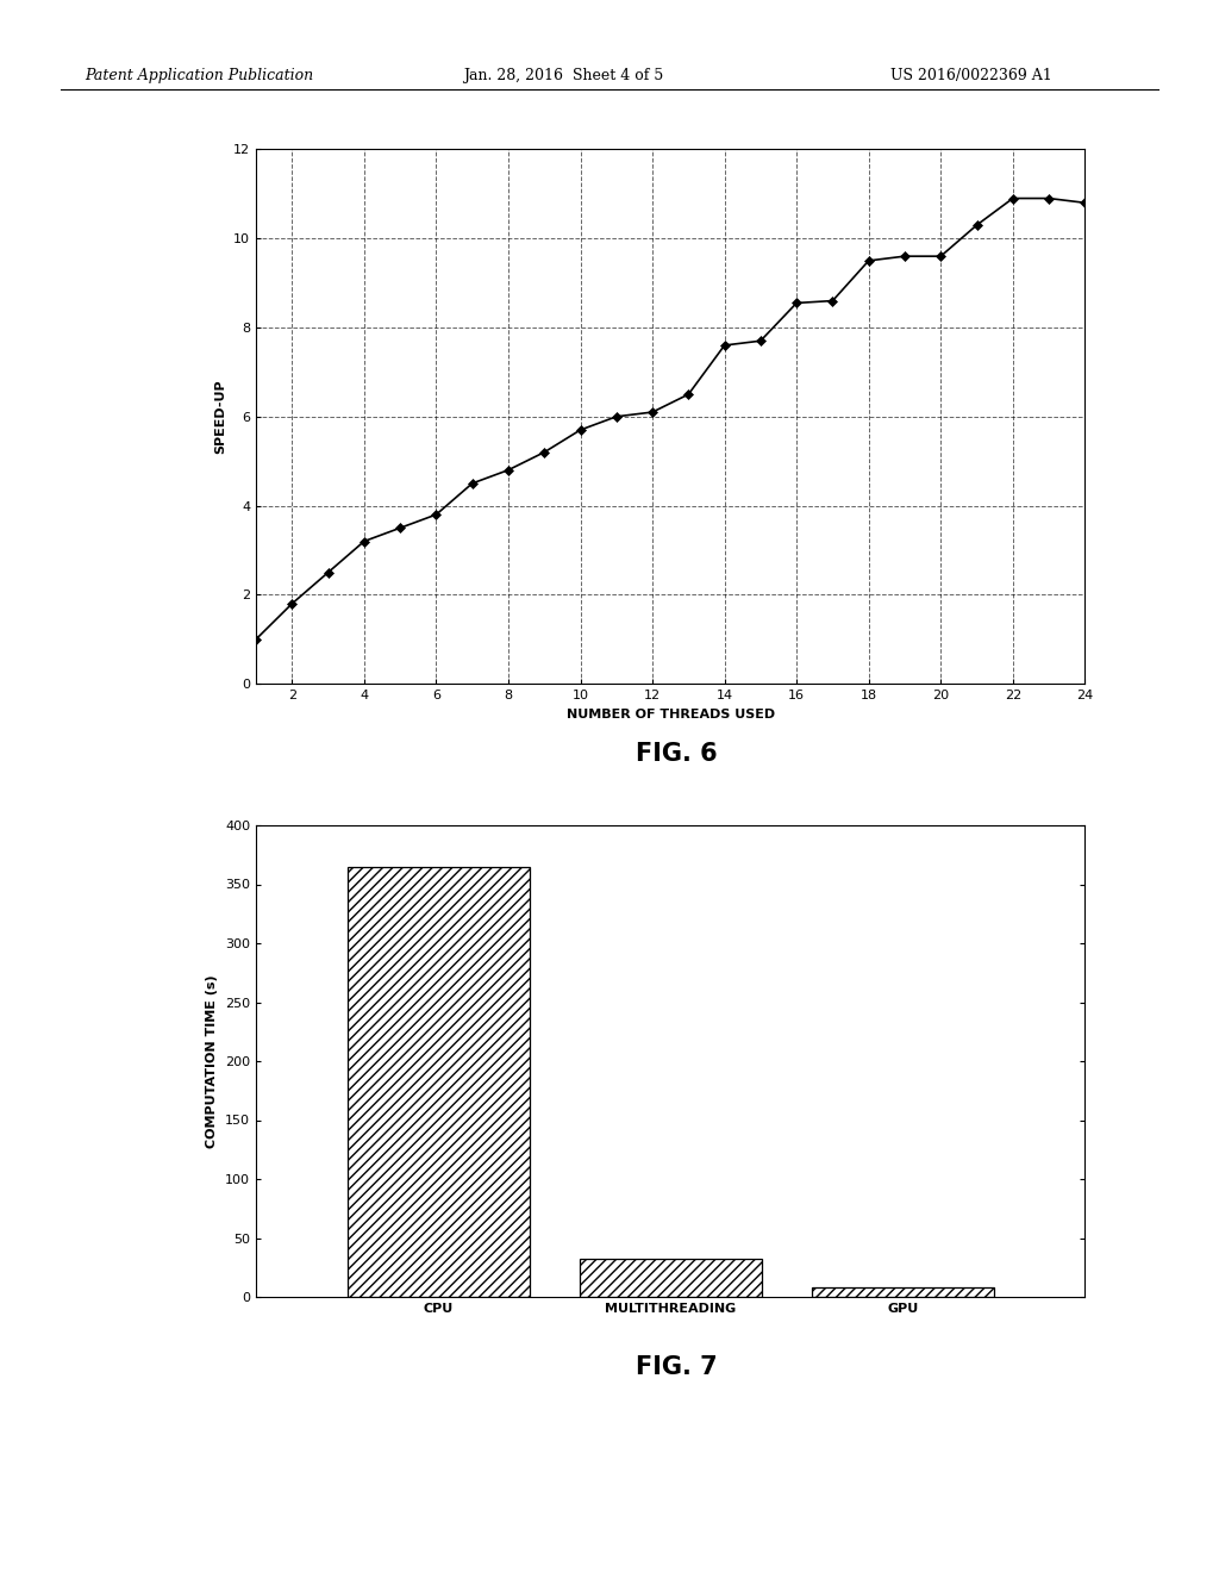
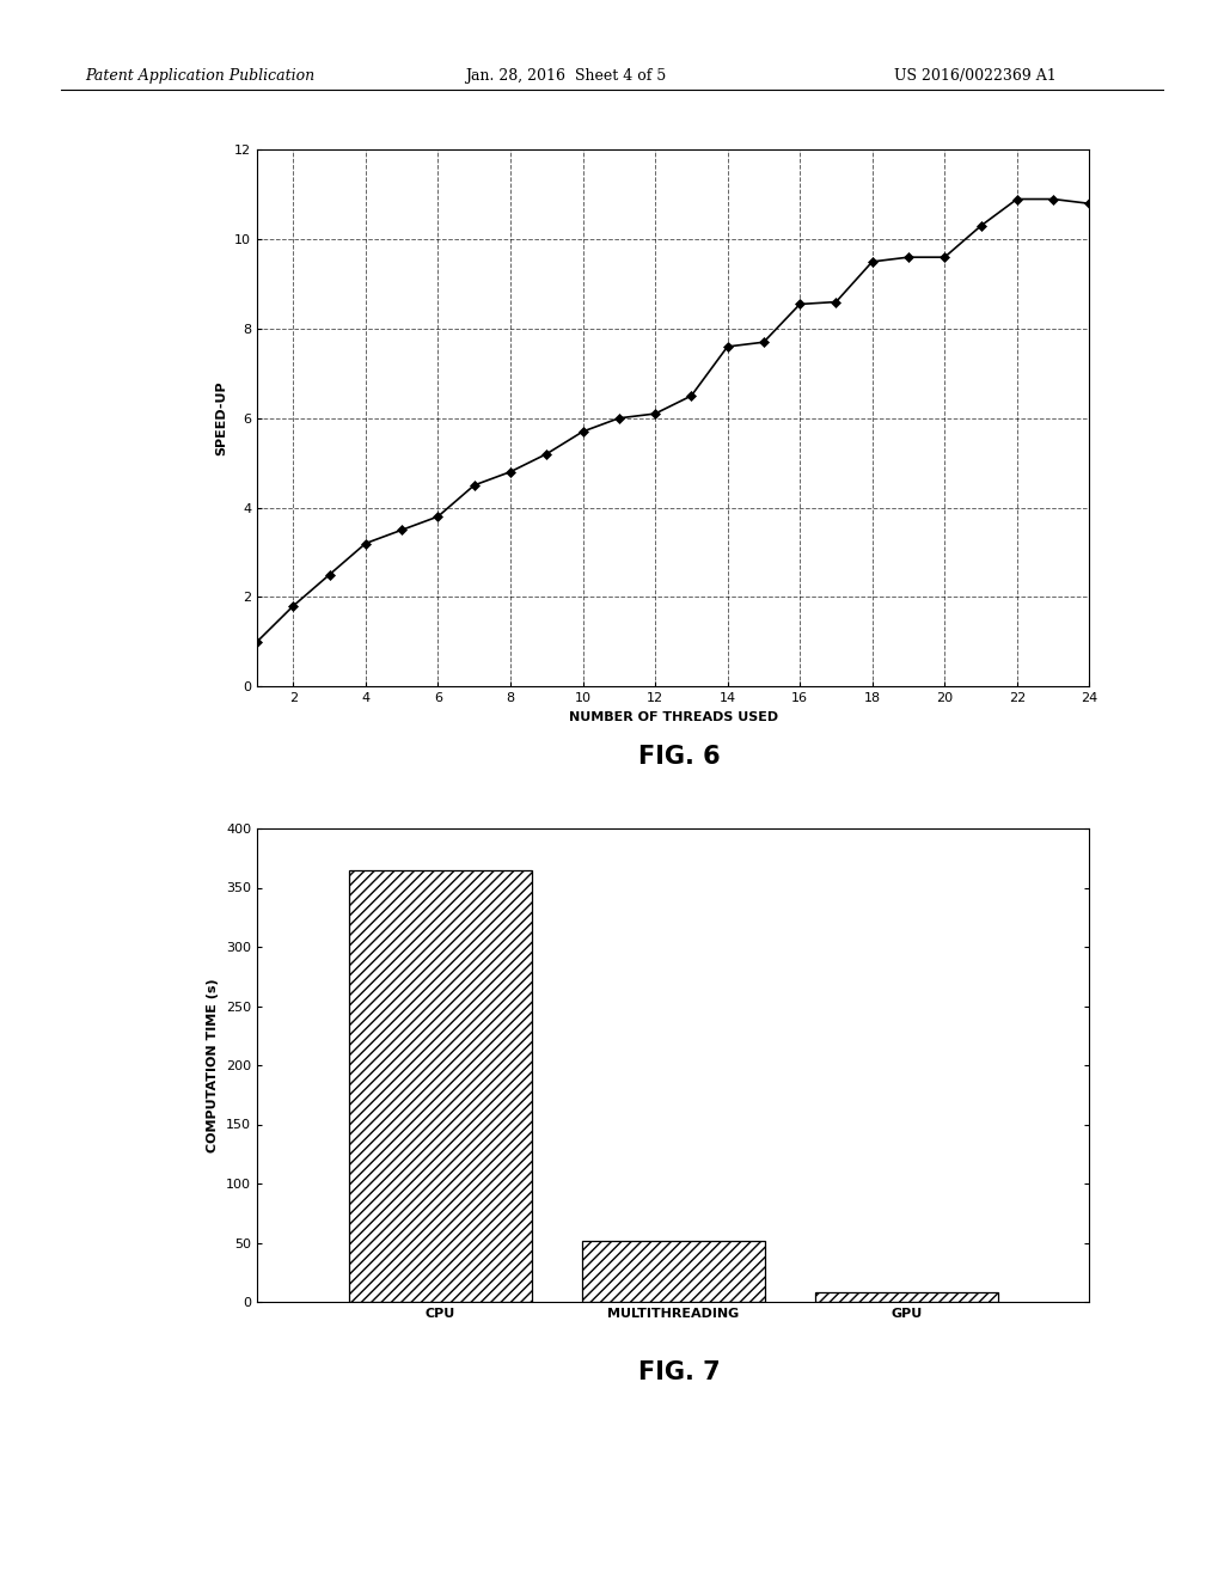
MULTITHREADING: 32 -> 52
